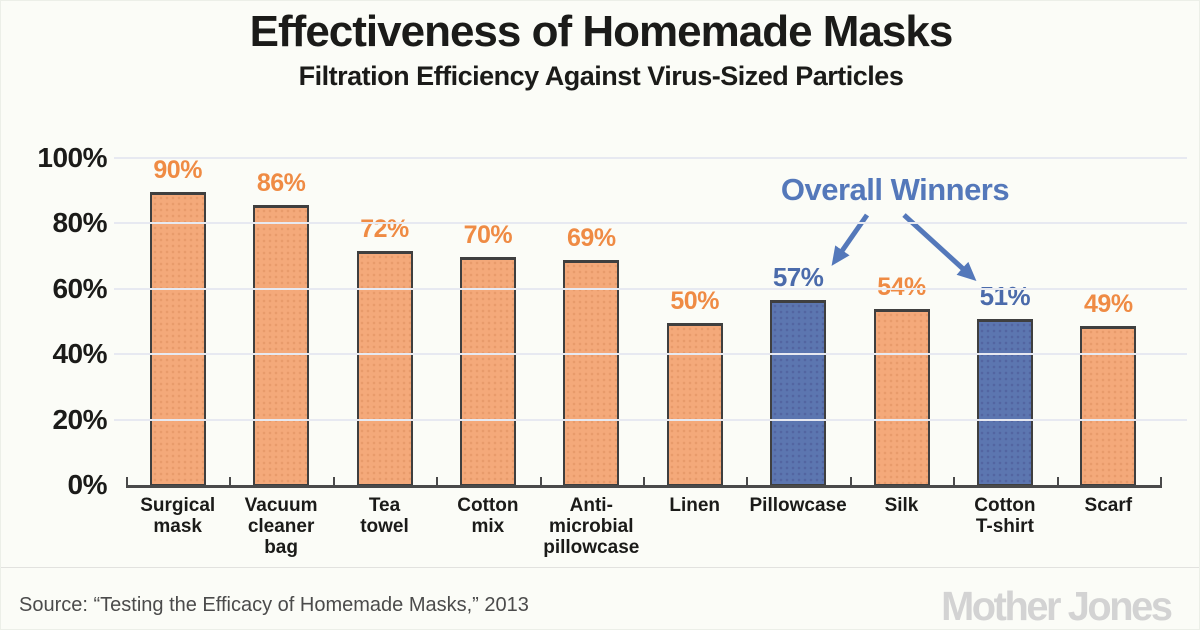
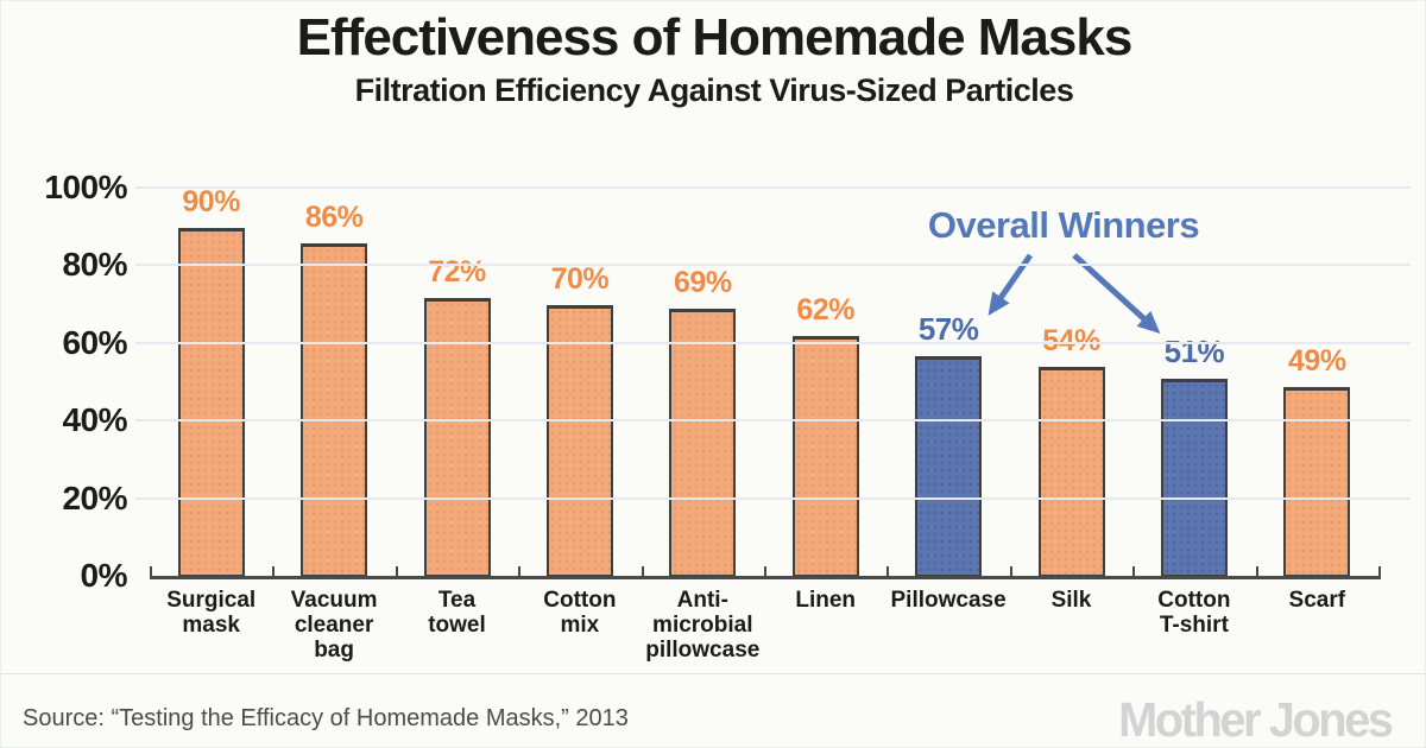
Linen: 50% -> 62%
